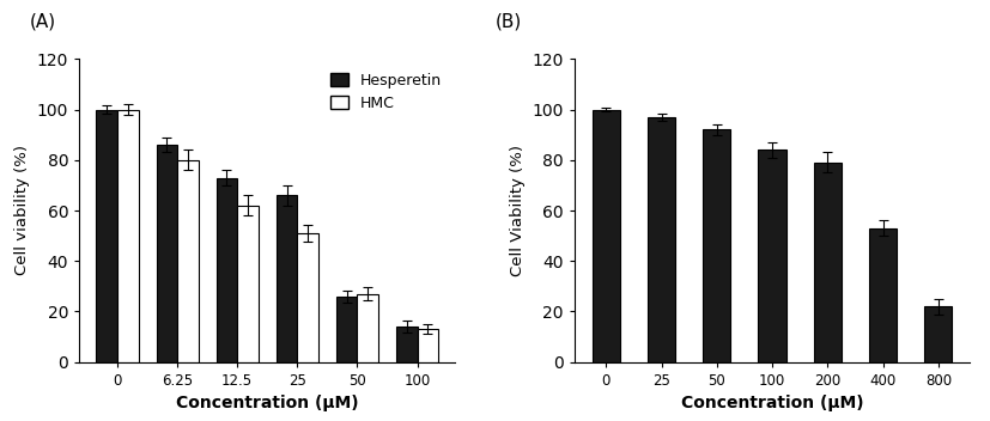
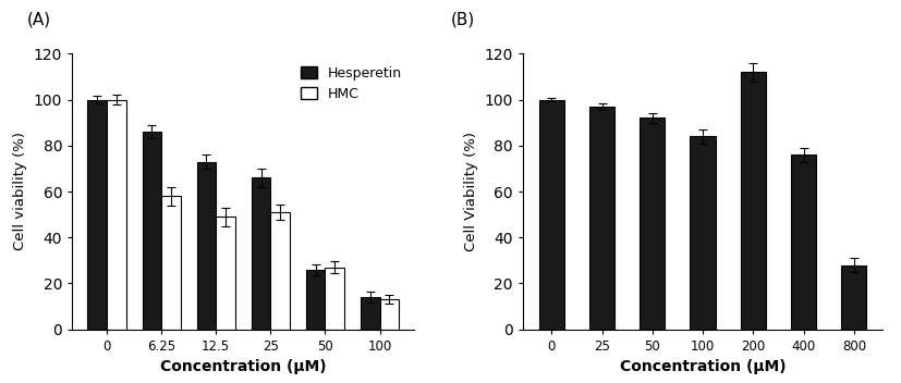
HMC/6.25: 80 -> 58
HMC/12.5: 62 -> 49
200: 79 -> 112
400: 53 -> 76
800: 22 -> 28
